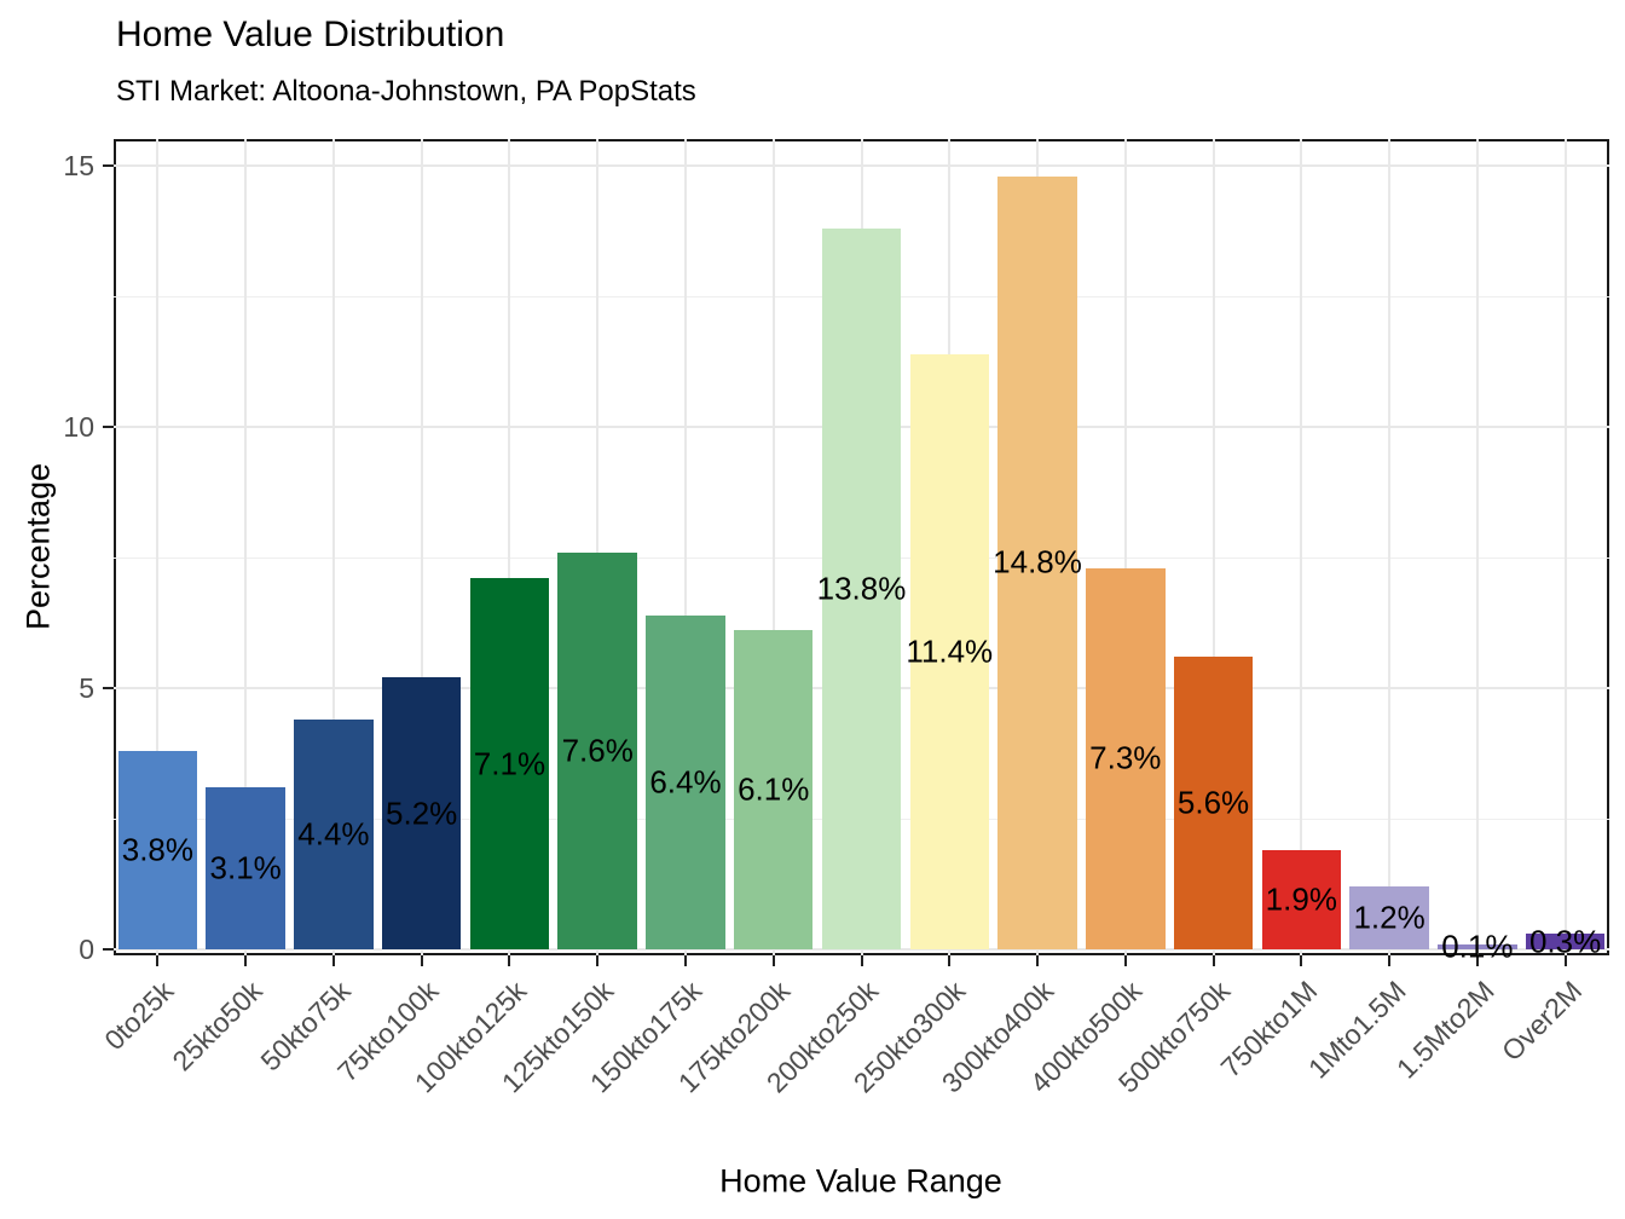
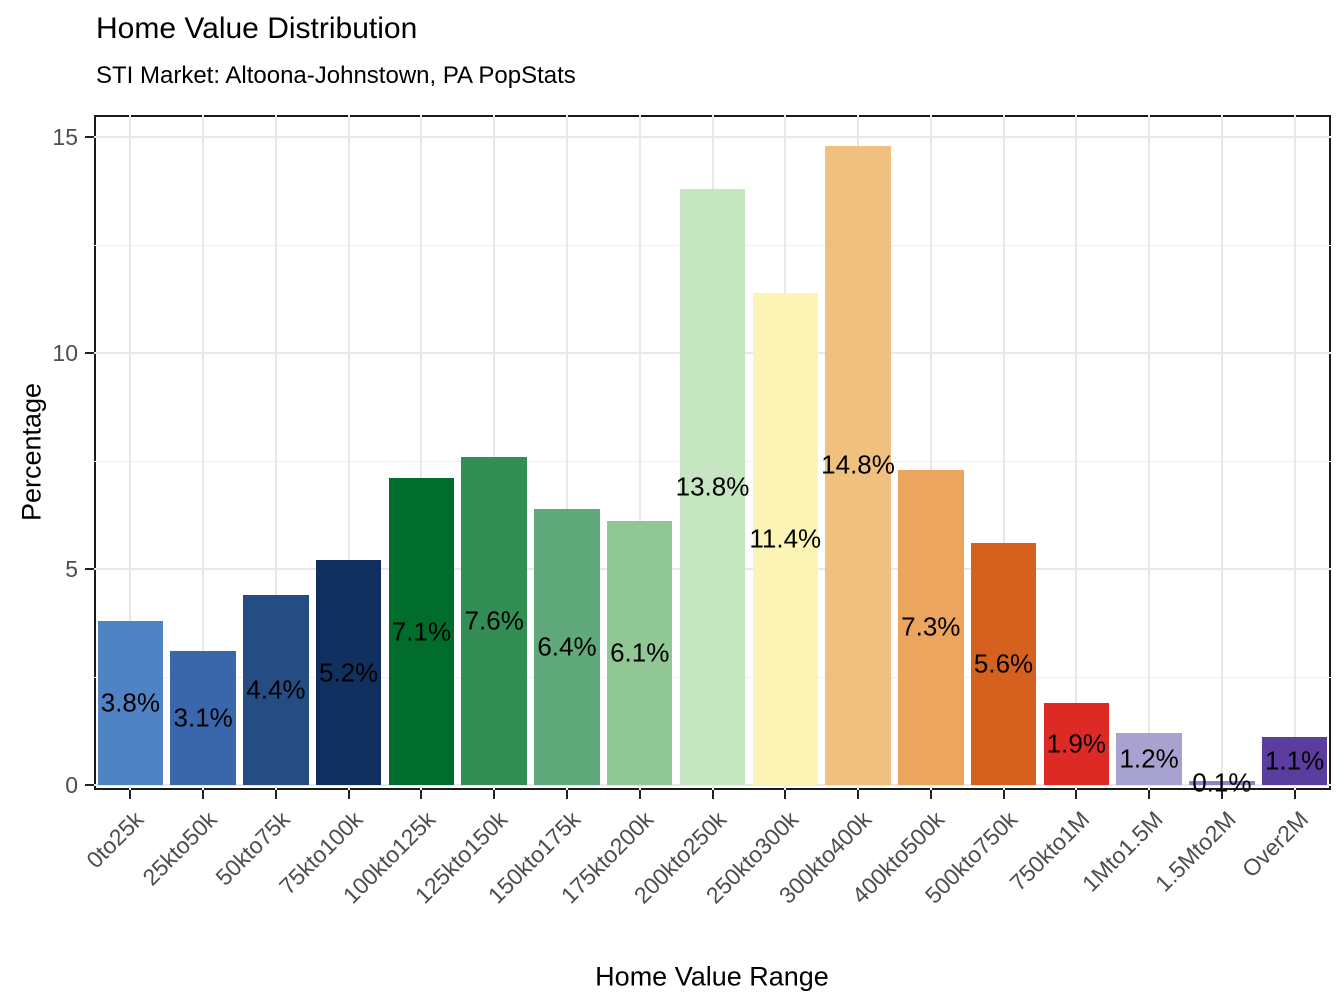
Over2M: 0.3% -> 1.1%
